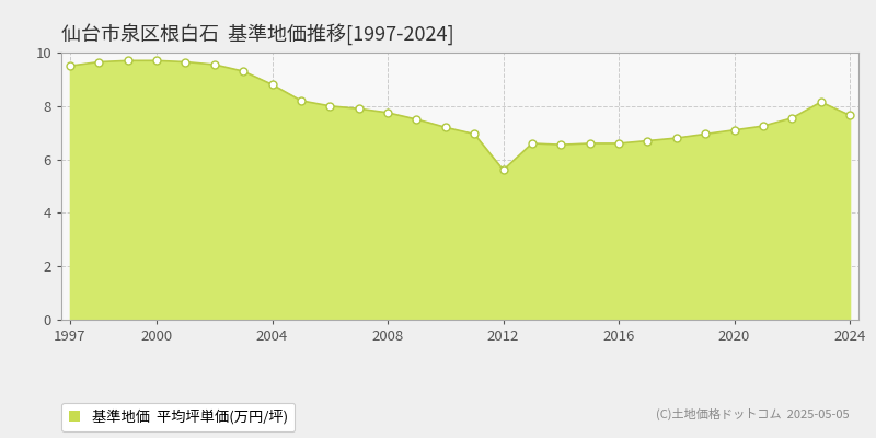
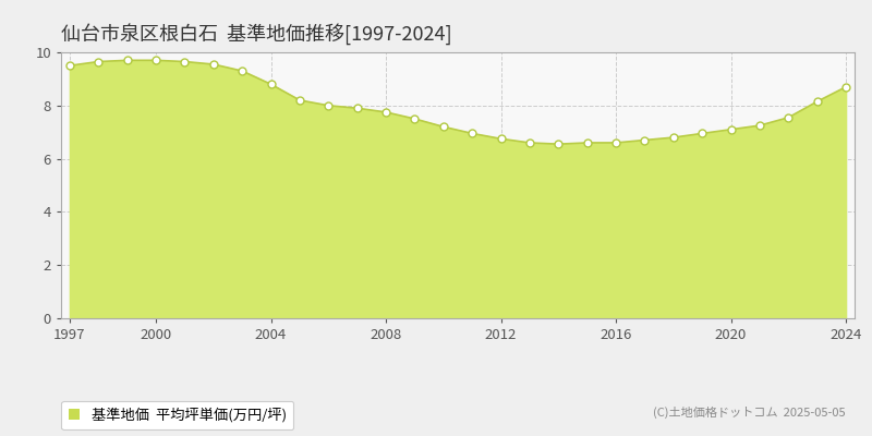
2012: 5.60 -> 6.75
2024: 7.65 -> 8.70
